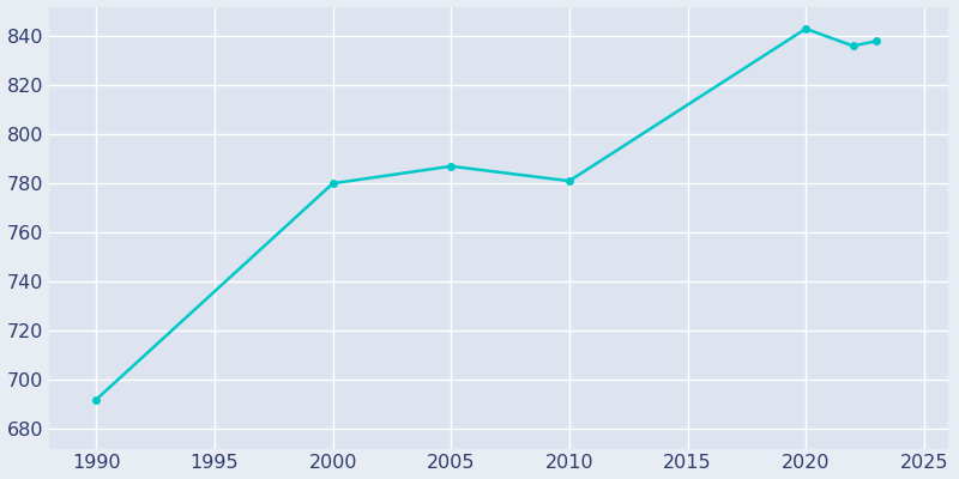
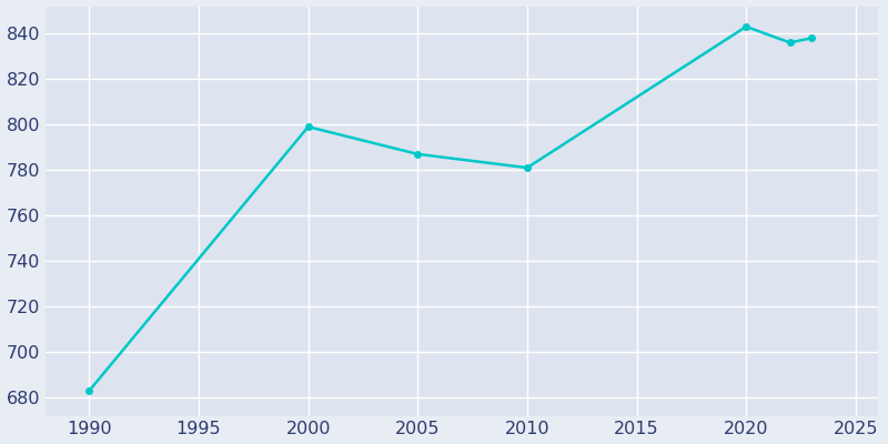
1990: 692 -> 683
2000: 780 -> 799
